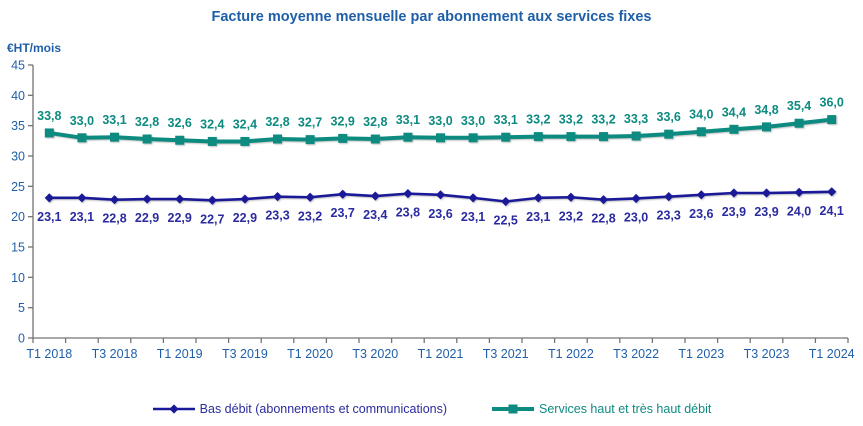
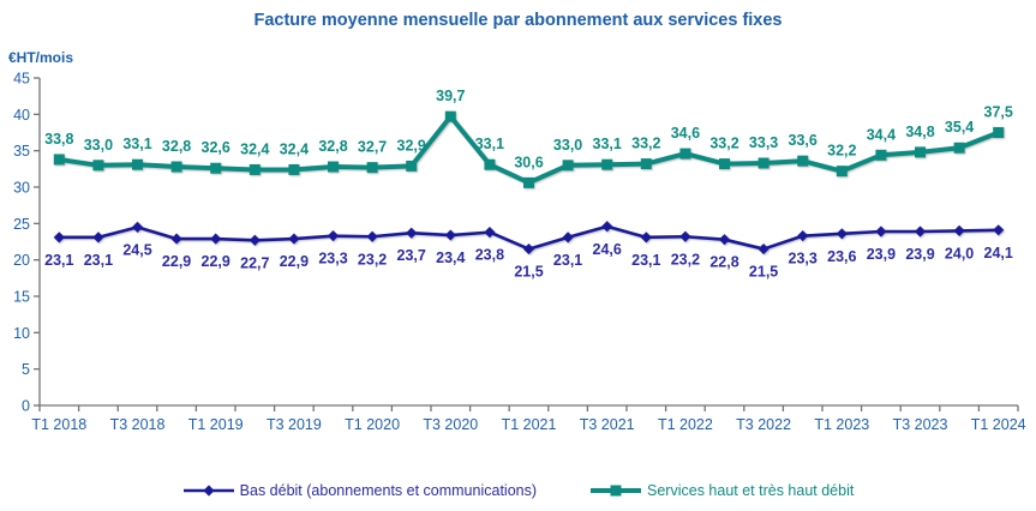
Bas débit (abonnements et communications)/T3 2018: 22,8 -> 24,5
Services haut et très haut débit/T3 2020: 32,8 -> 39,7
Bas débit (abonnements et communications)/T1 2021: 23,6 -> 21,5
Services haut et très haut débit/T1 2021: 33,0 -> 30,6
Bas débit (abonnements et communications)/T3 2021: 22,5 -> 24,6
Services haut et très haut débit/T1 2022: 33,2 -> 34,6
Bas débit (abonnements et communications)/T3 2022: 23,0 -> 21,5
Services haut et très haut débit/T1 2023: 34,0 -> 32,2
Services haut et très haut débit/T1 2024: 36,0 -> 37,5
